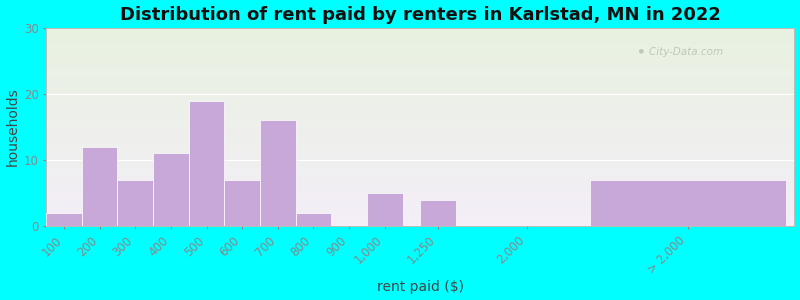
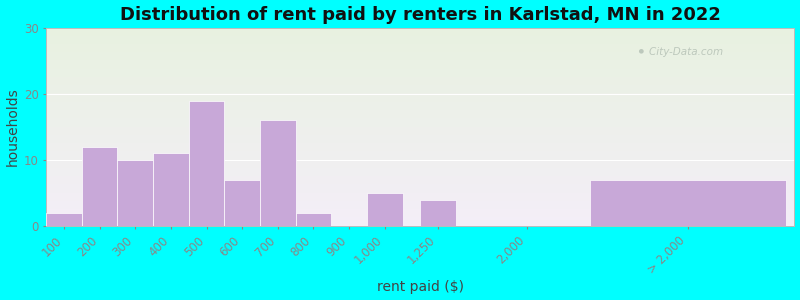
300: 7 -> 10
